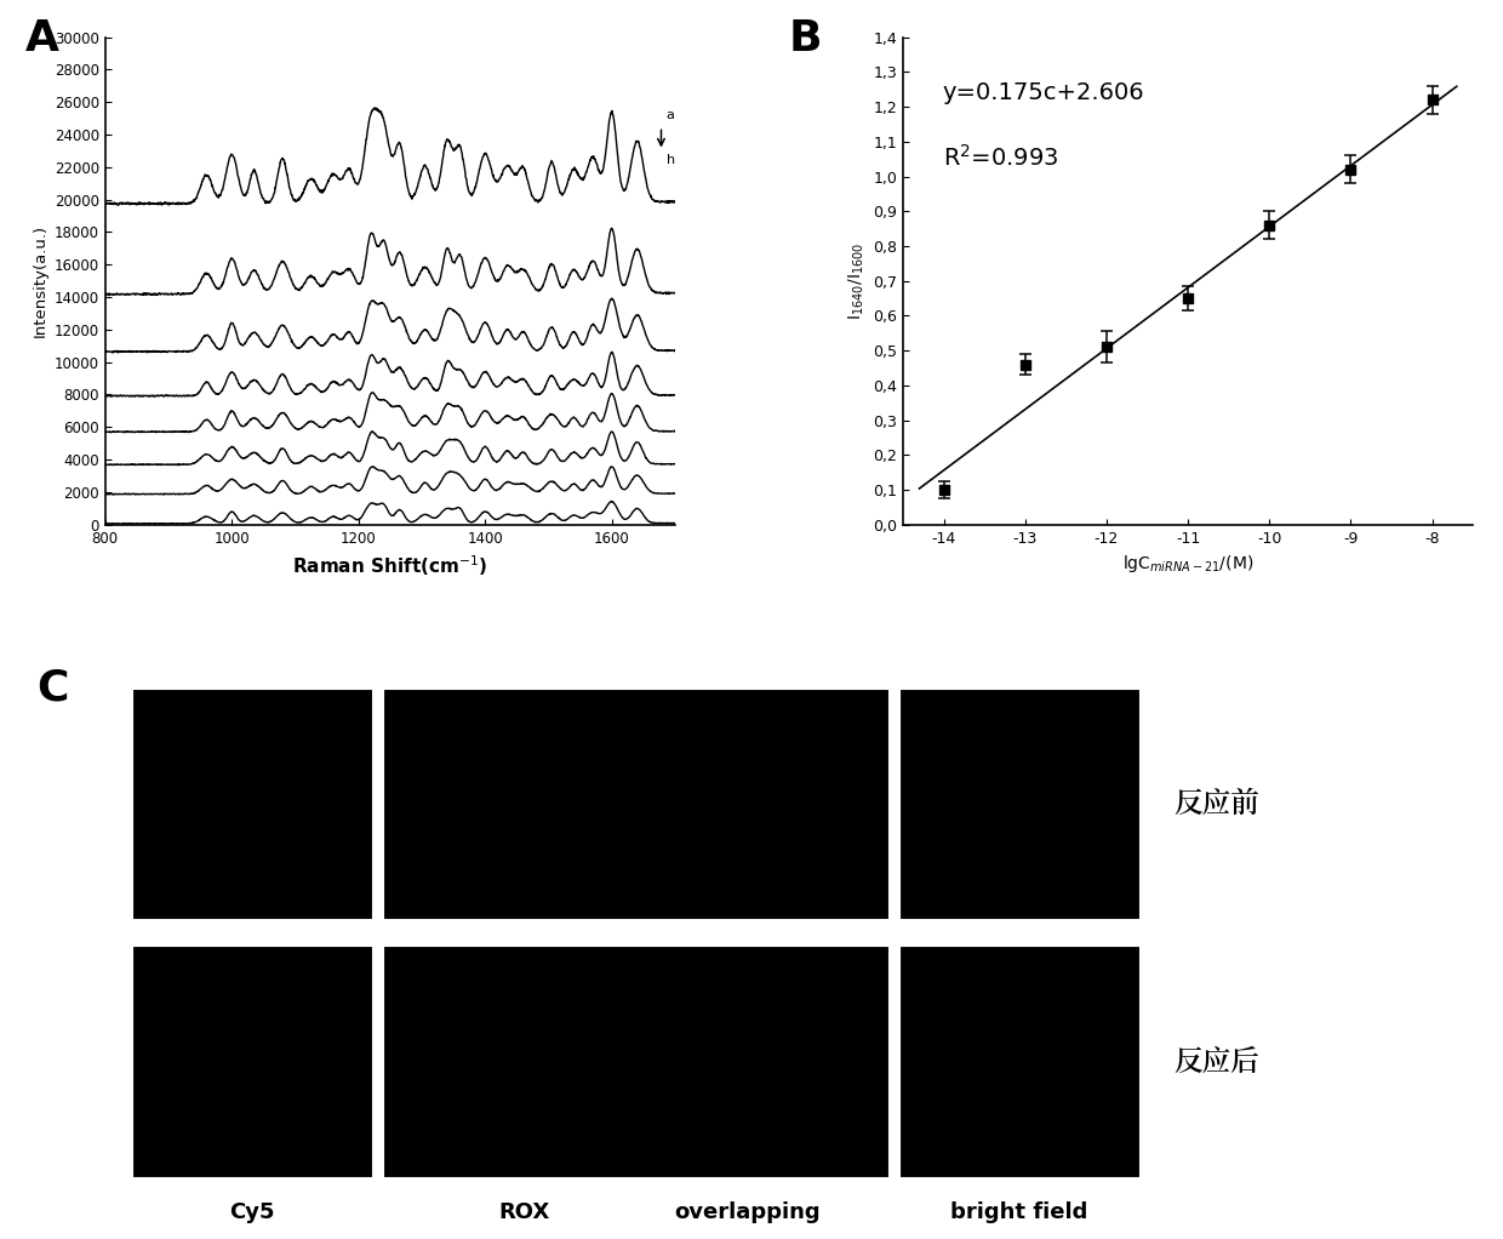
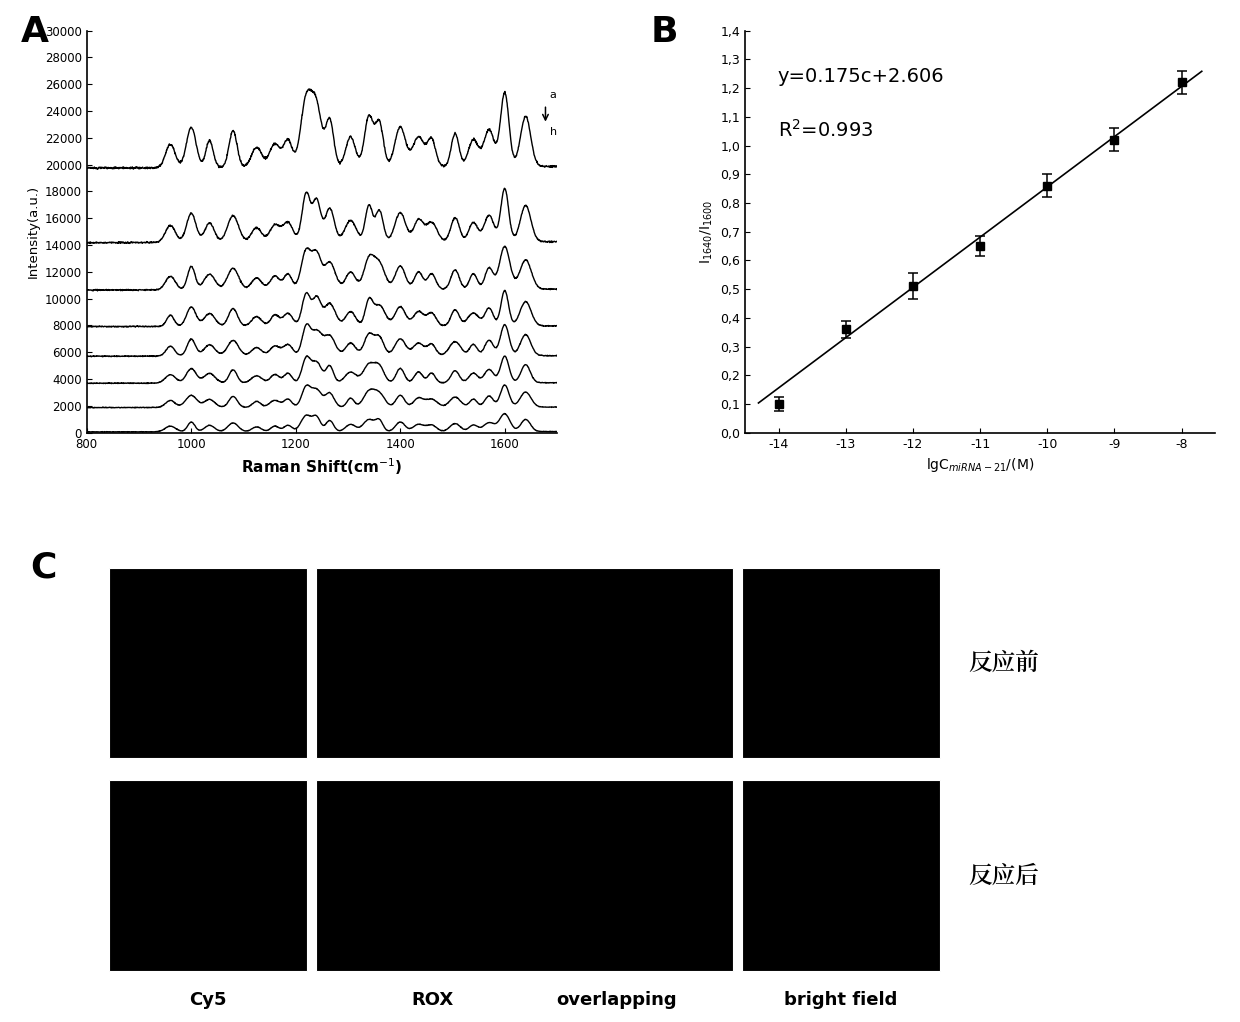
-13: 0,46 -> 0,36
